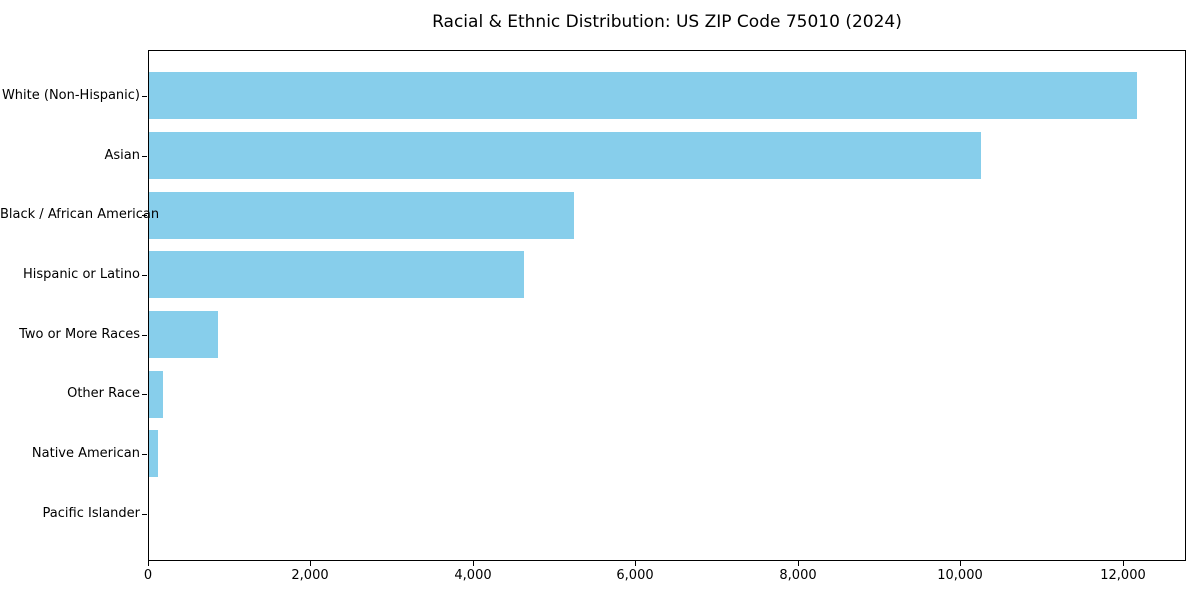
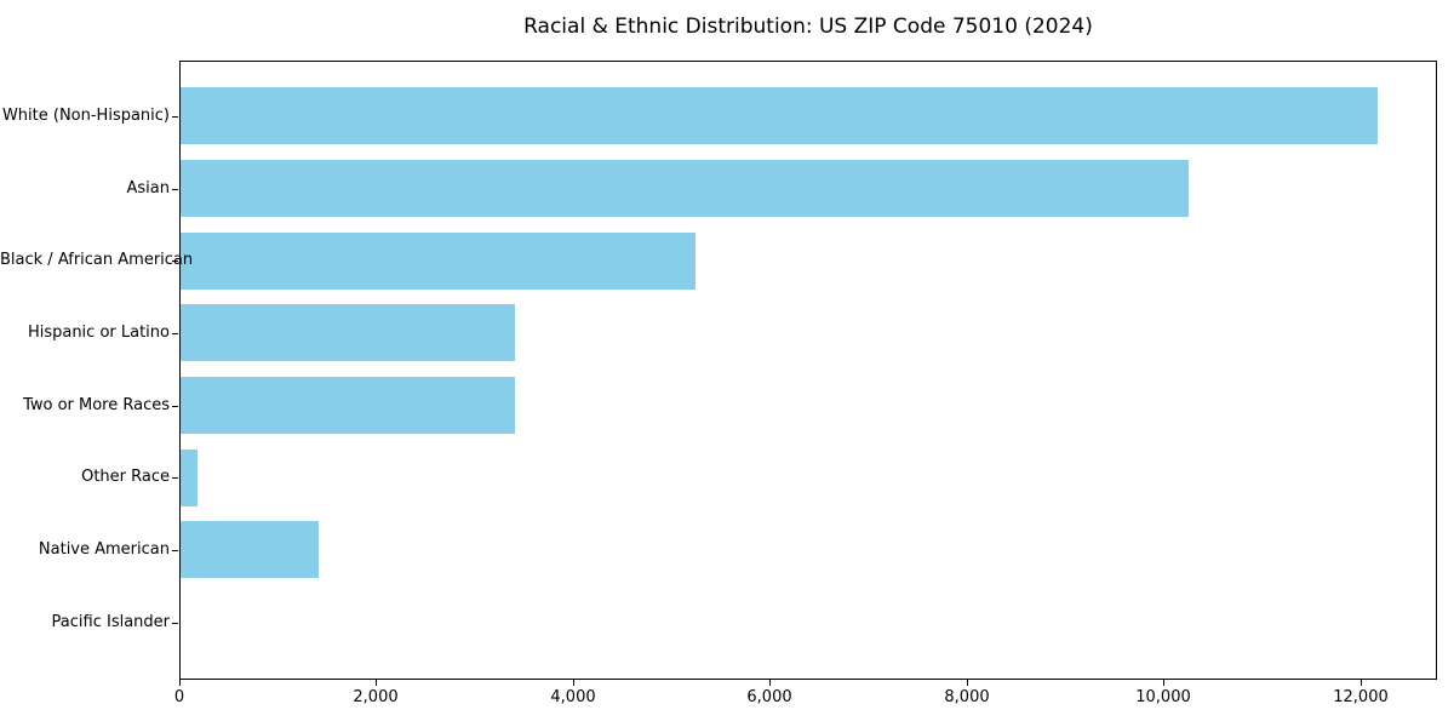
Hispanic or Latino: 4600 -> 3400
Two or More Races: 800 -> 3400
Native American: 100 -> 1400
